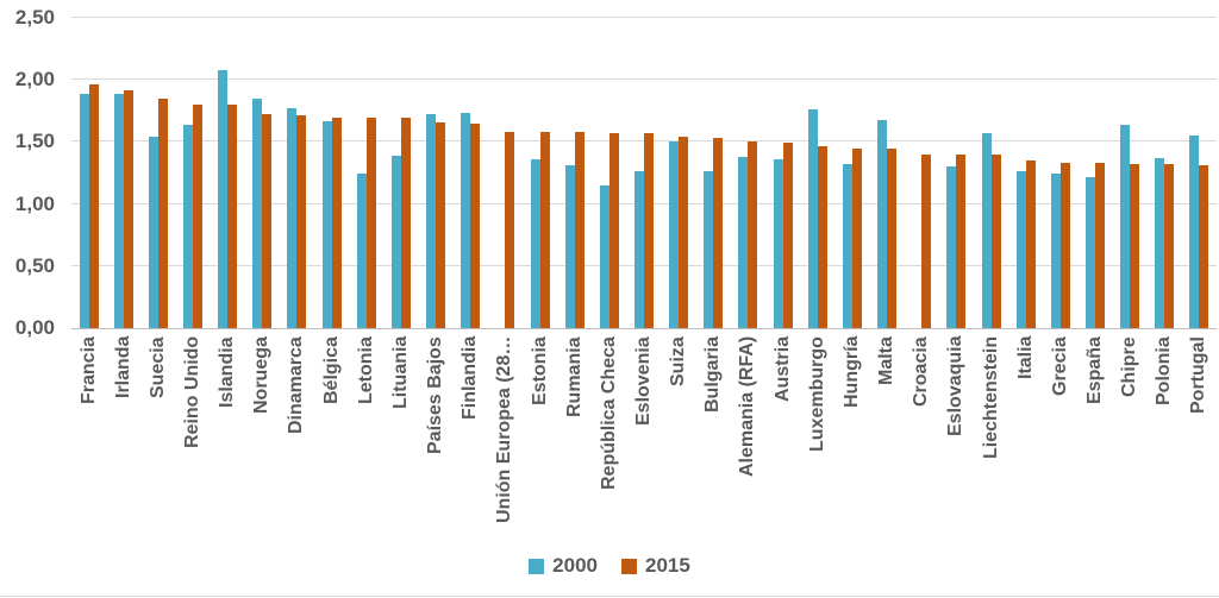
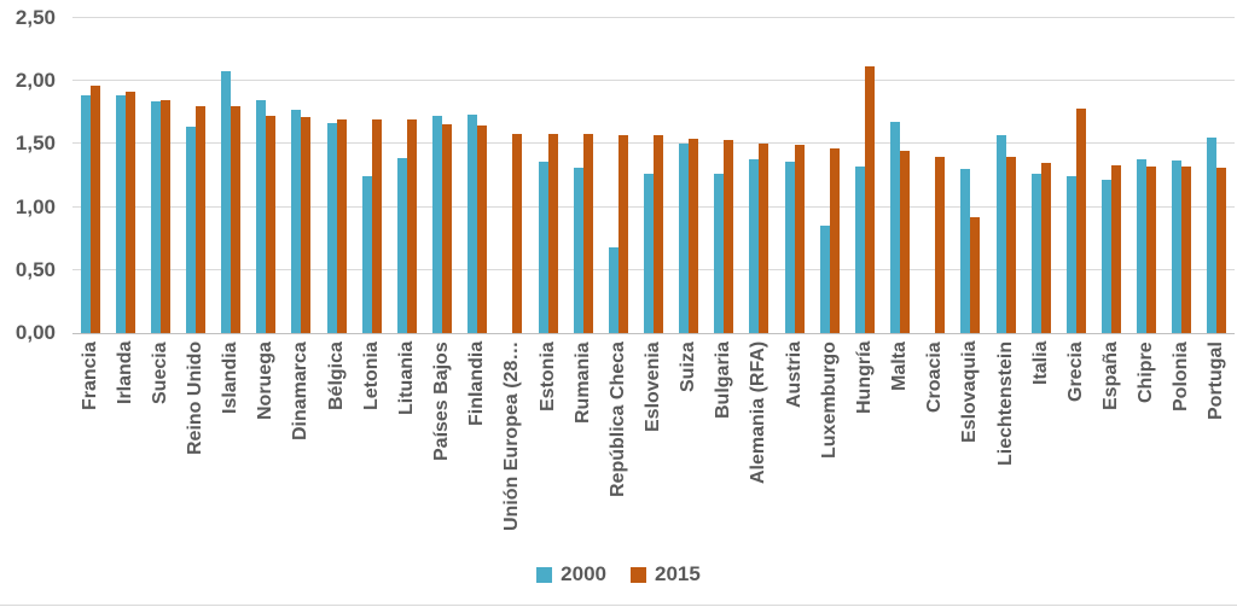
2000/Suecia: 1,54 -> 1,84
2000/República Checa: 1,15 -> 0,68
2000/Luxemburgo: 1,76 -> 0,85
2015/Hungría: 1,45 -> 2,12
2015/Eslovaquia: 1,40 -> 0,92
2015/Grecia: 1,33 -> 1,78
2000/Chipre: 1,64 -> 1,38
